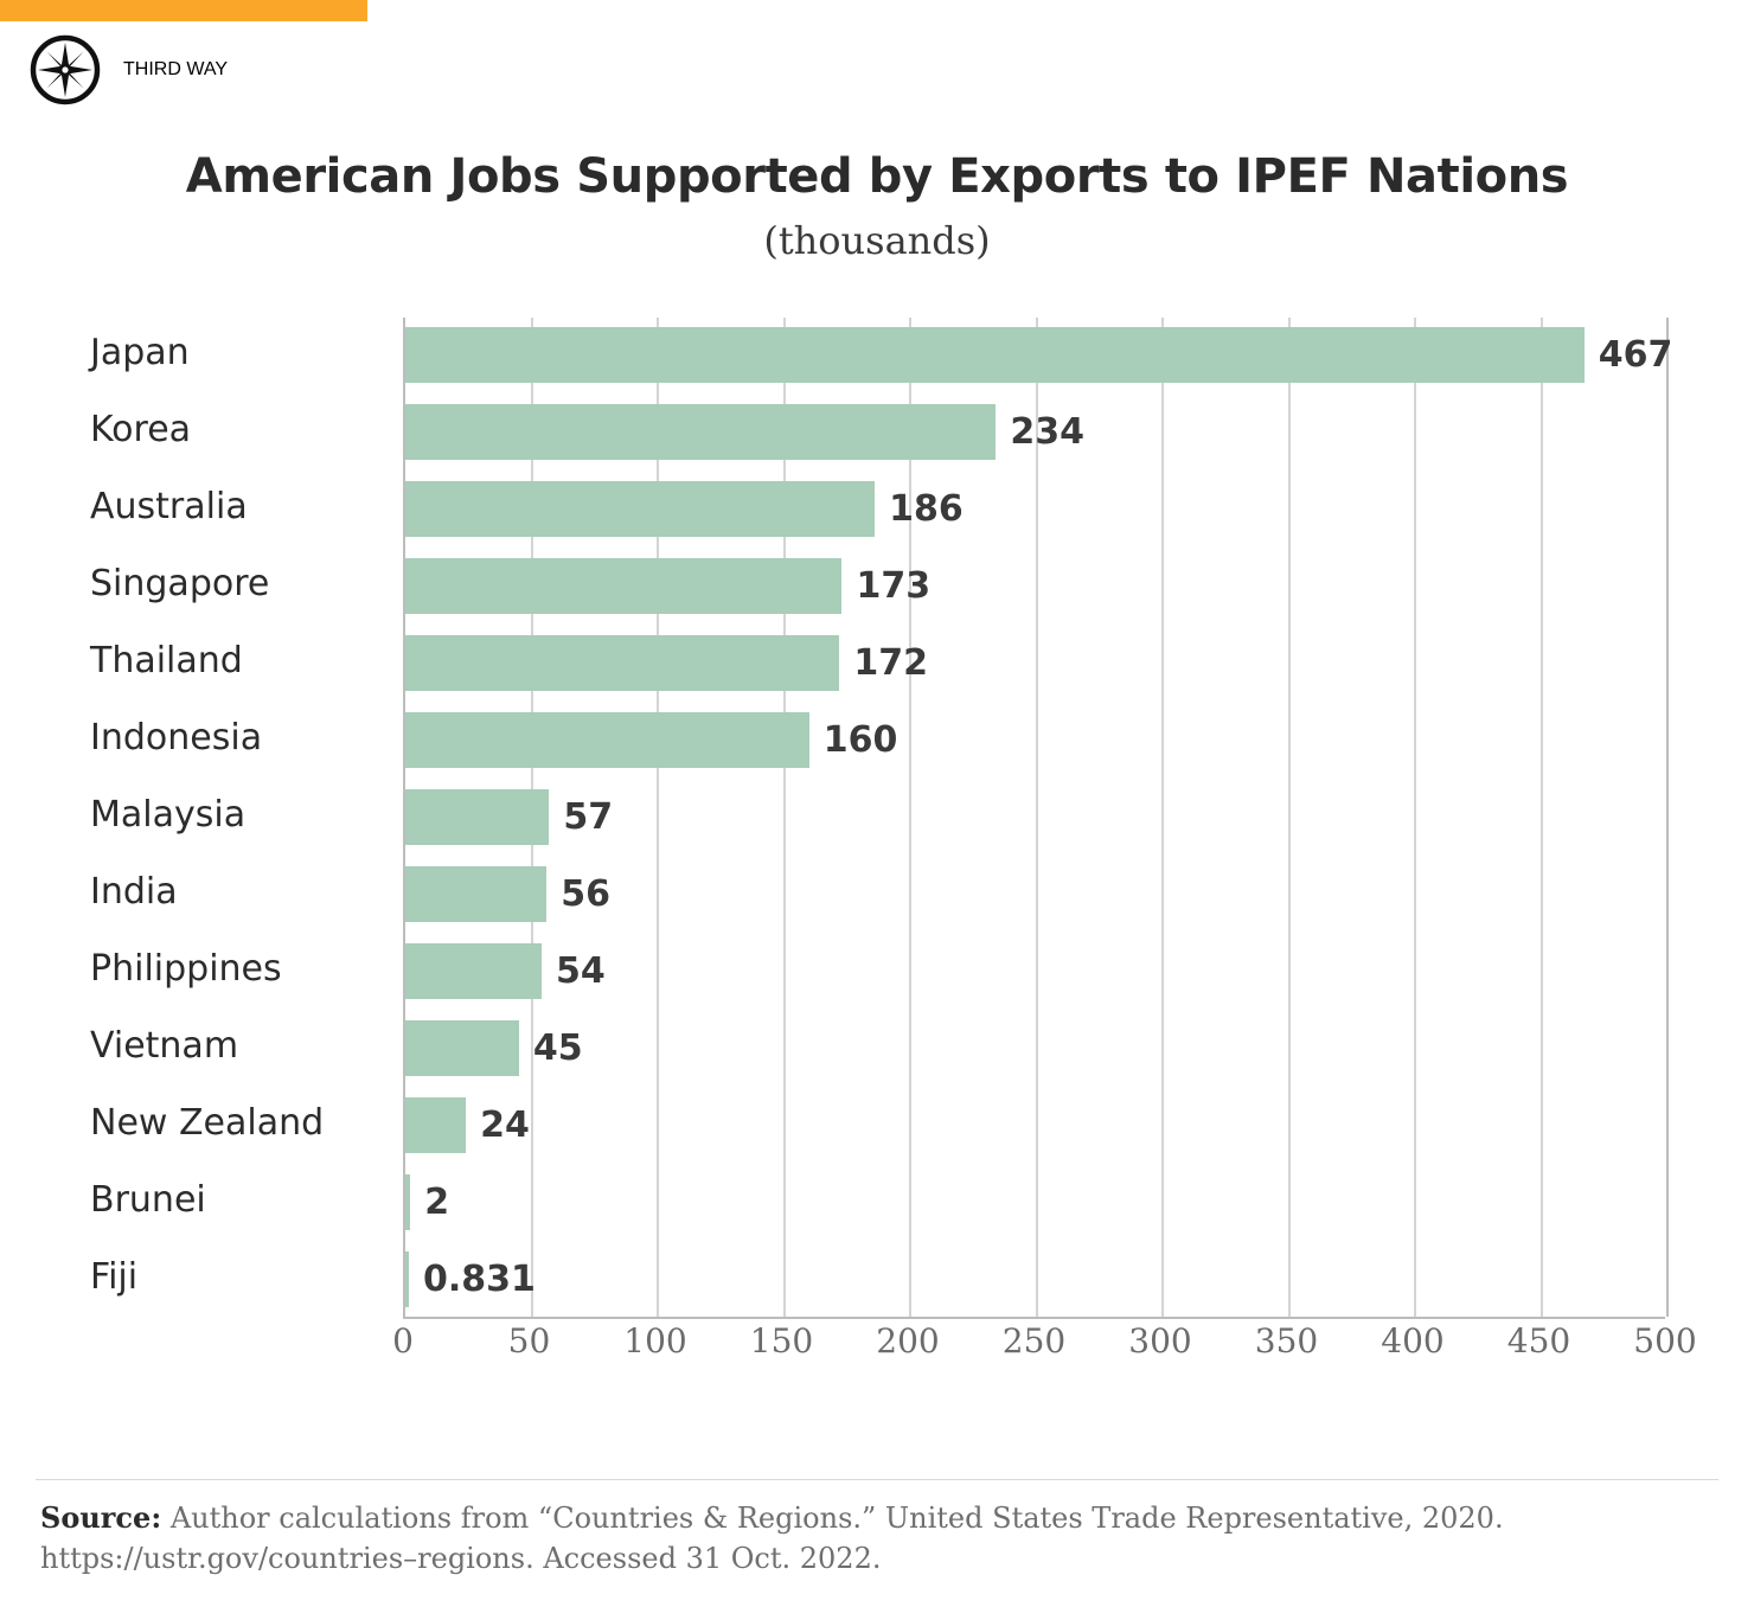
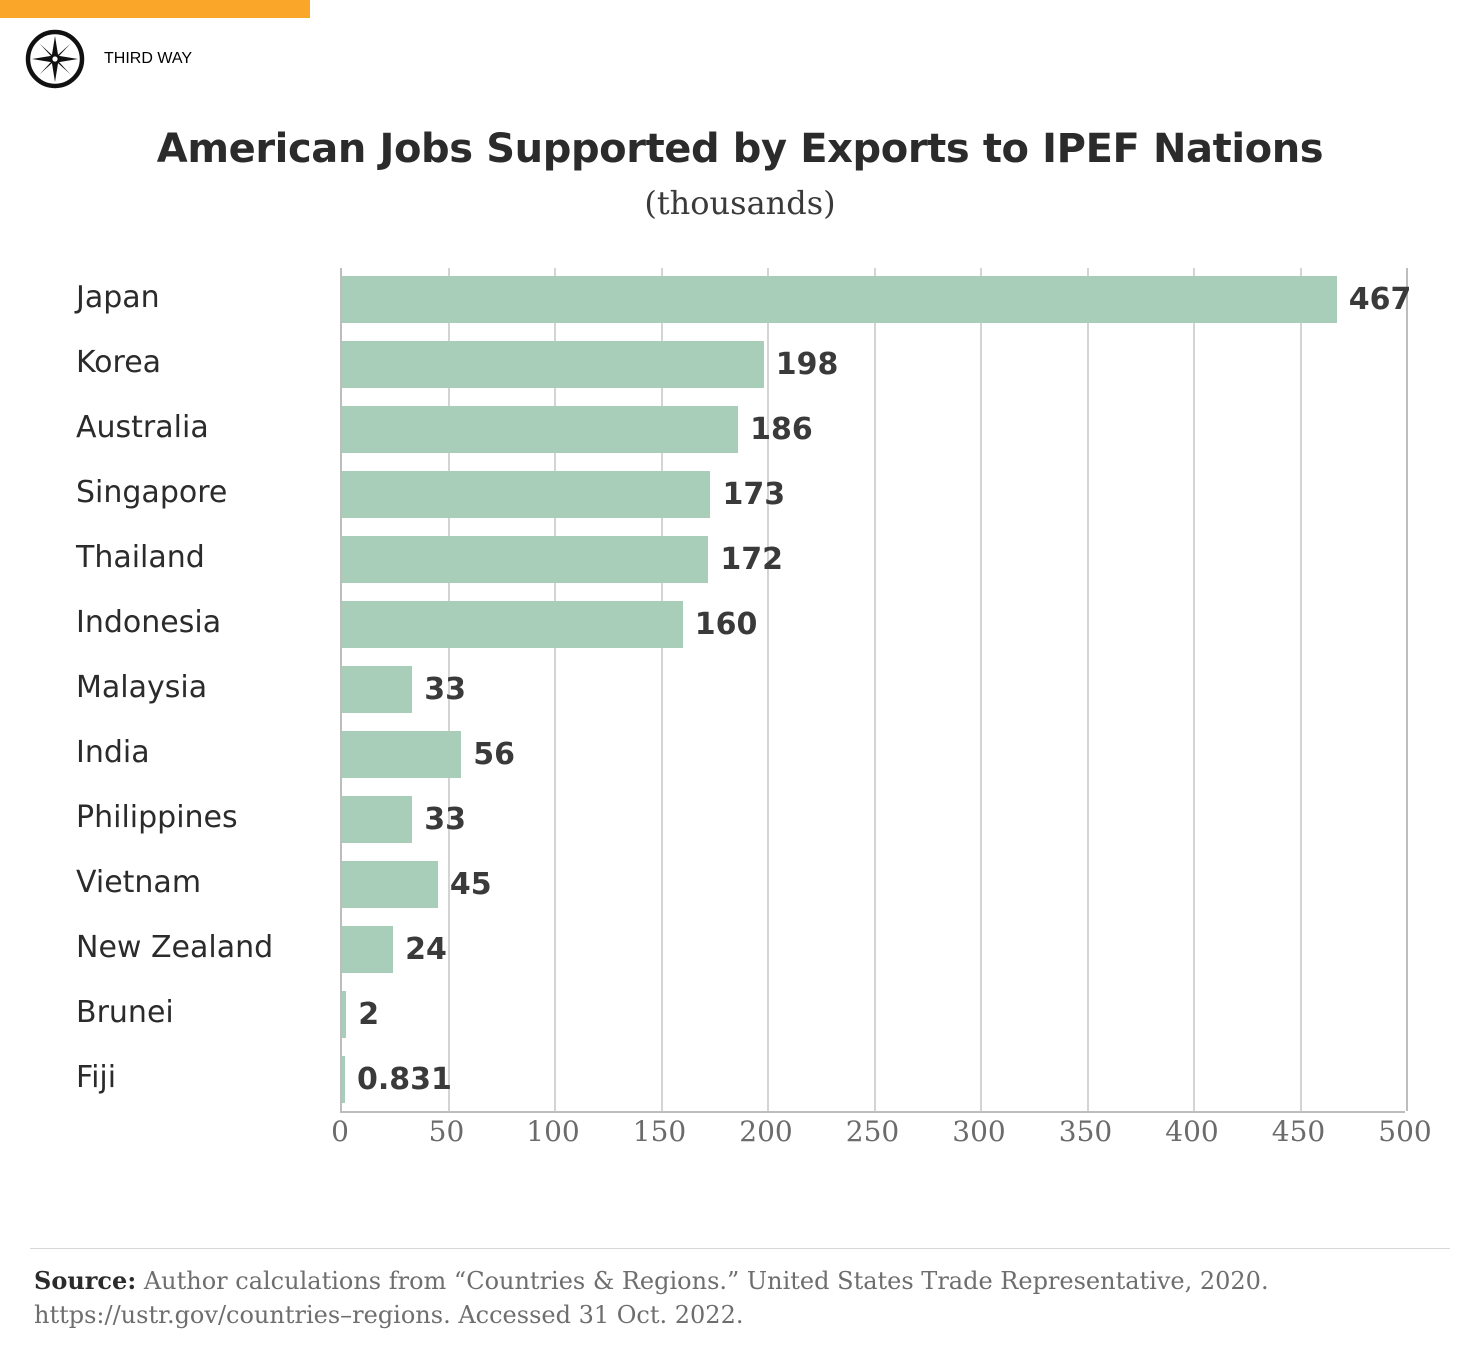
Korea: 234 -> 198
Malaysia: 57 -> 33
Philippines: 54 -> 33
